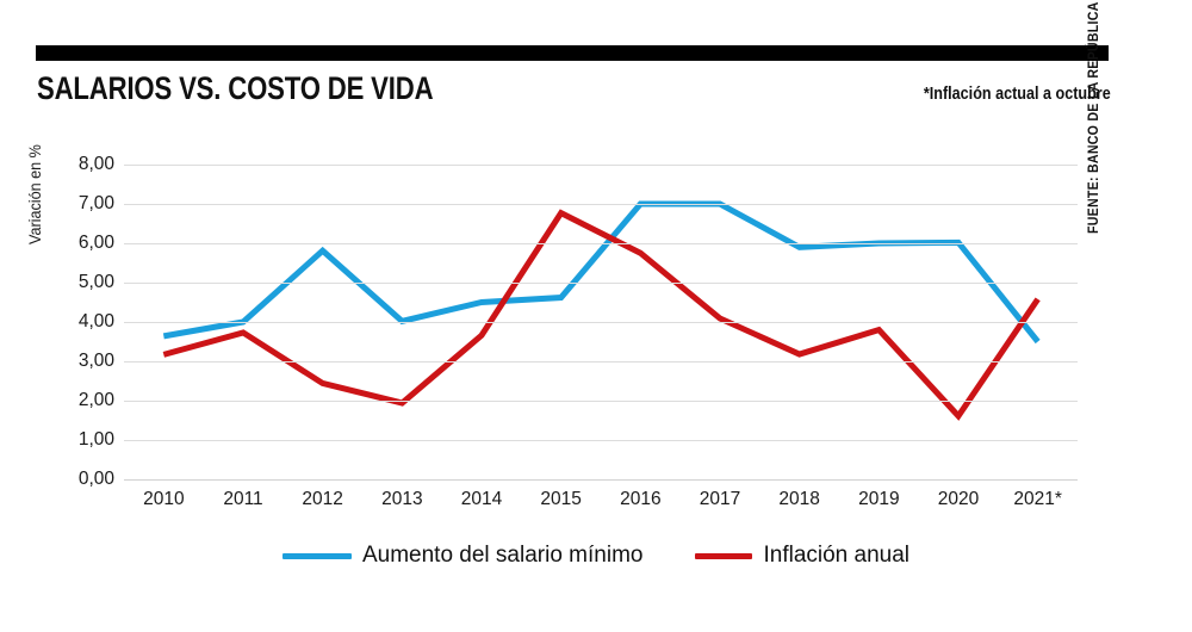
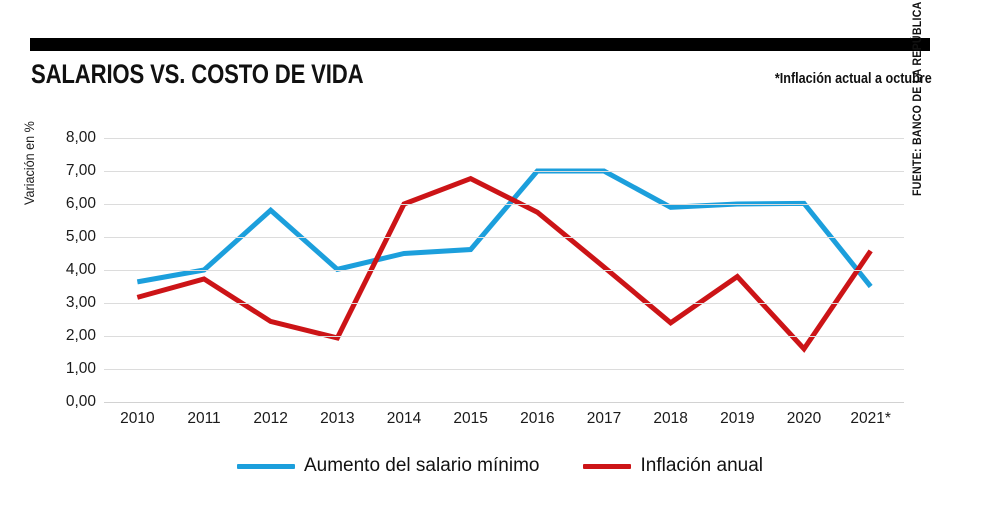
Inflación anual/2014: 3,7 -> 6,0
Inflación anual/2018: 3,2 -> 2,4
